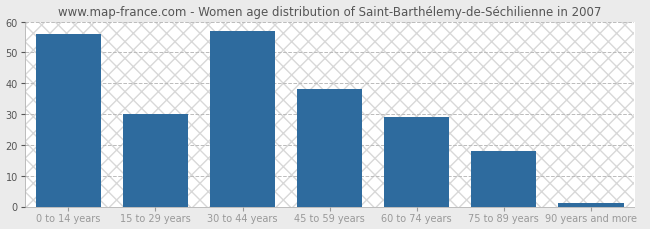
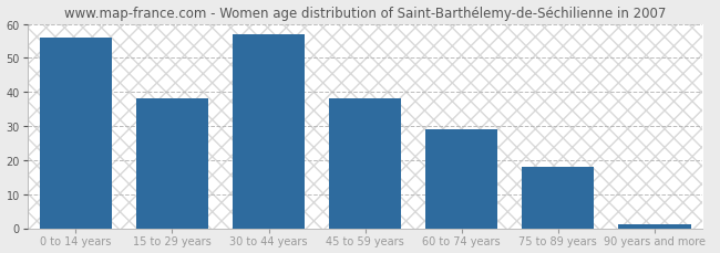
15 to 29 years: 30 -> 38
